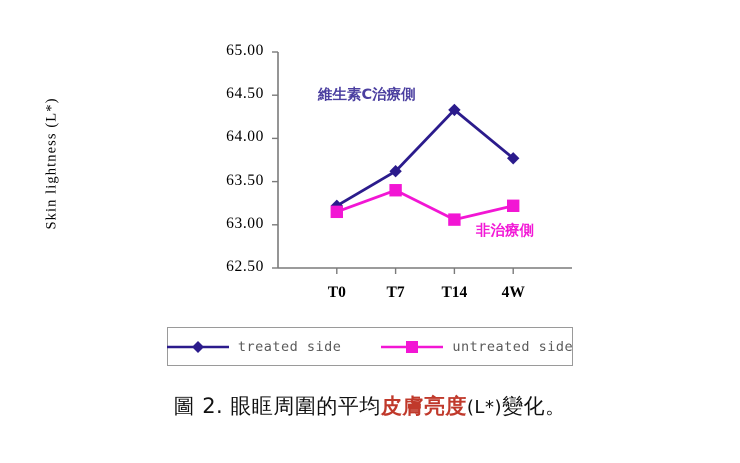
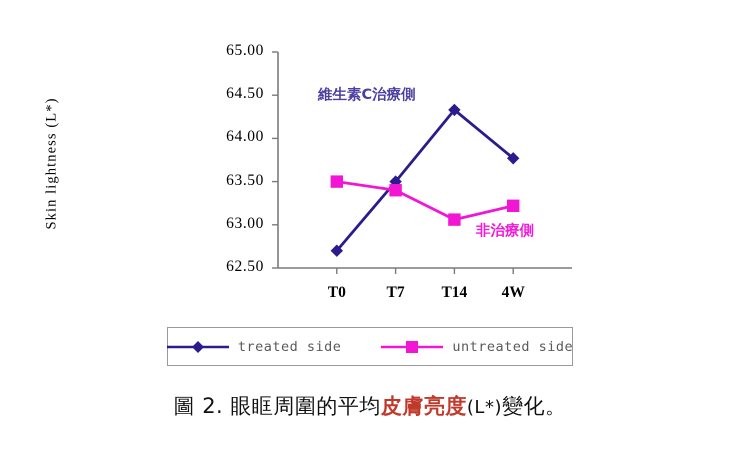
treated side/T0: 63.2 -> 62.7
untreated side/T0: 63.1 -> 63.5
treated side/T7: 63.6 -> 63.5
